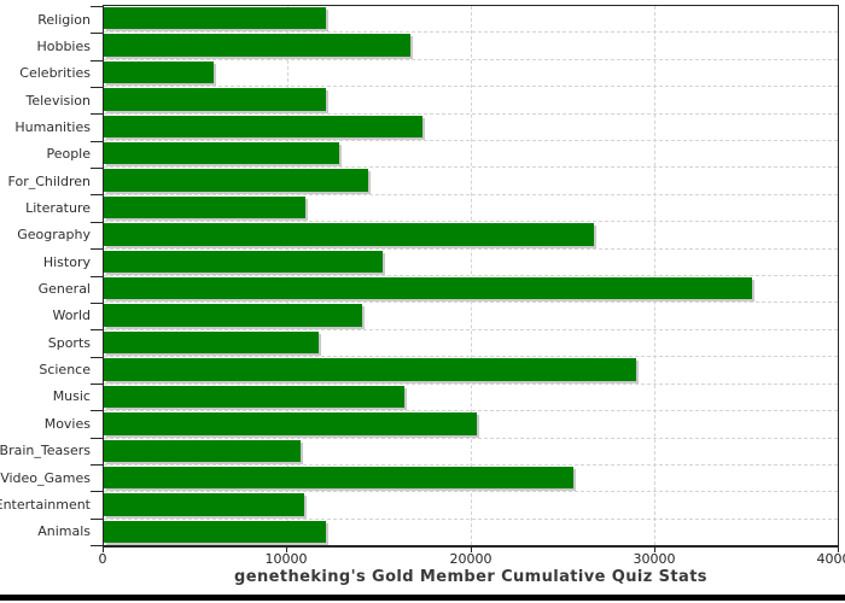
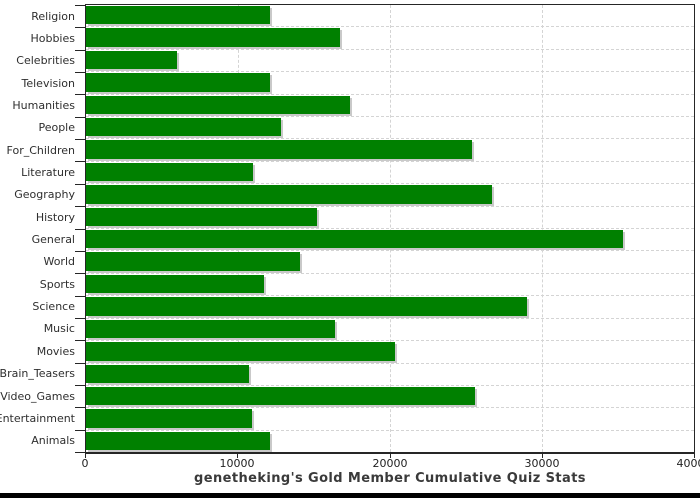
For_Children: 14400 -> 25400
